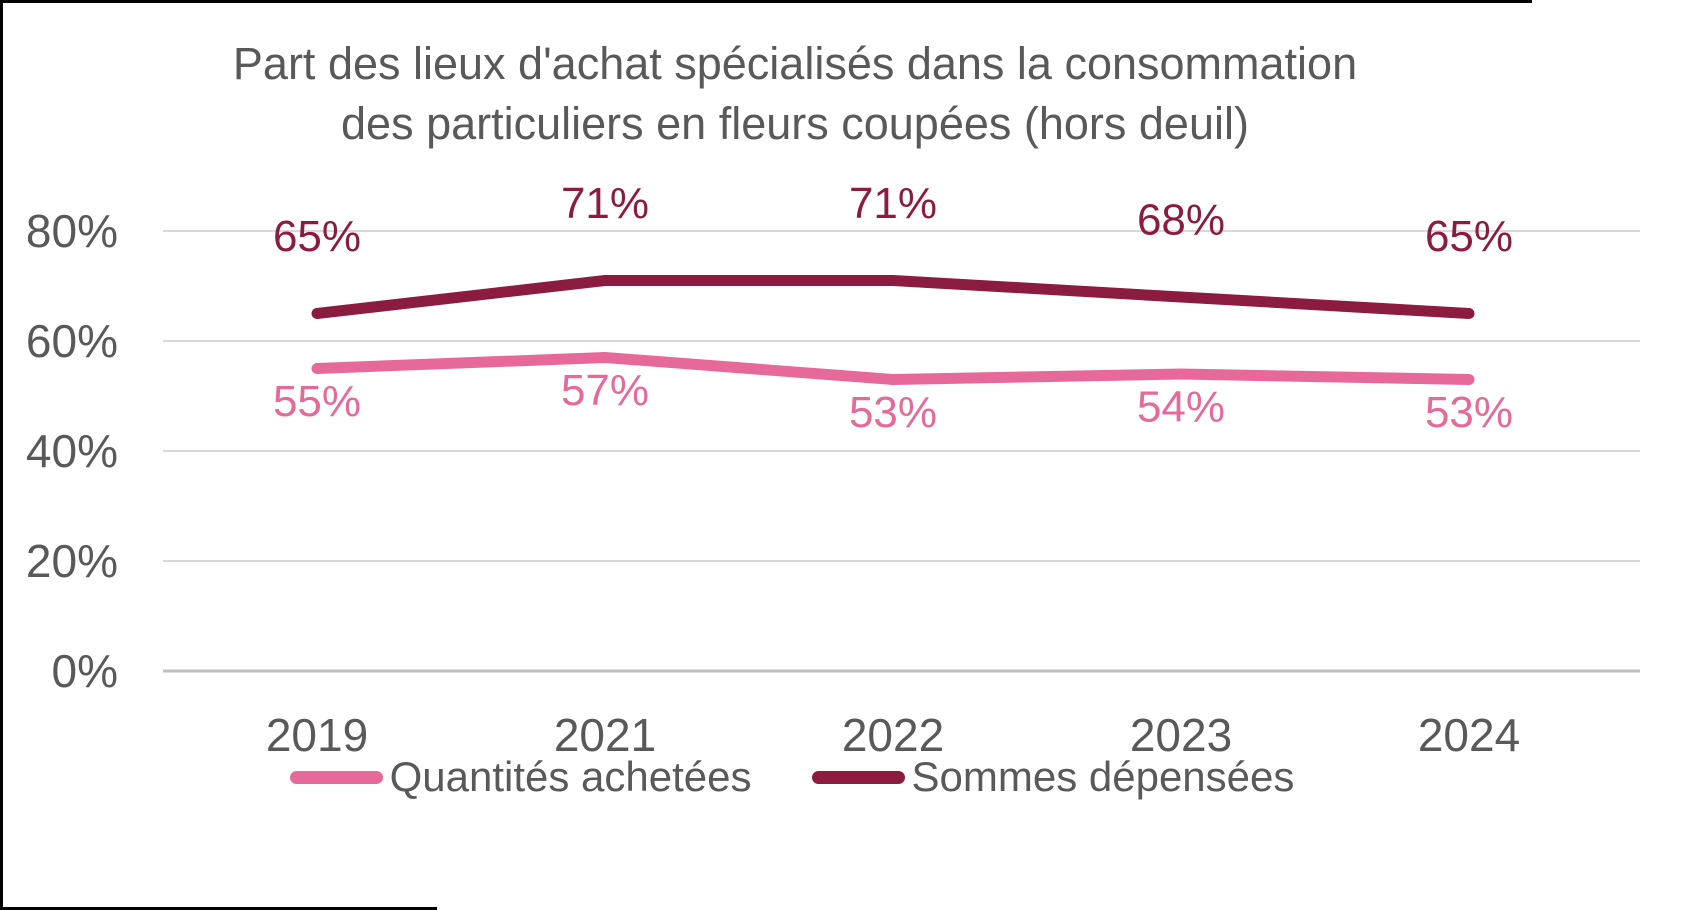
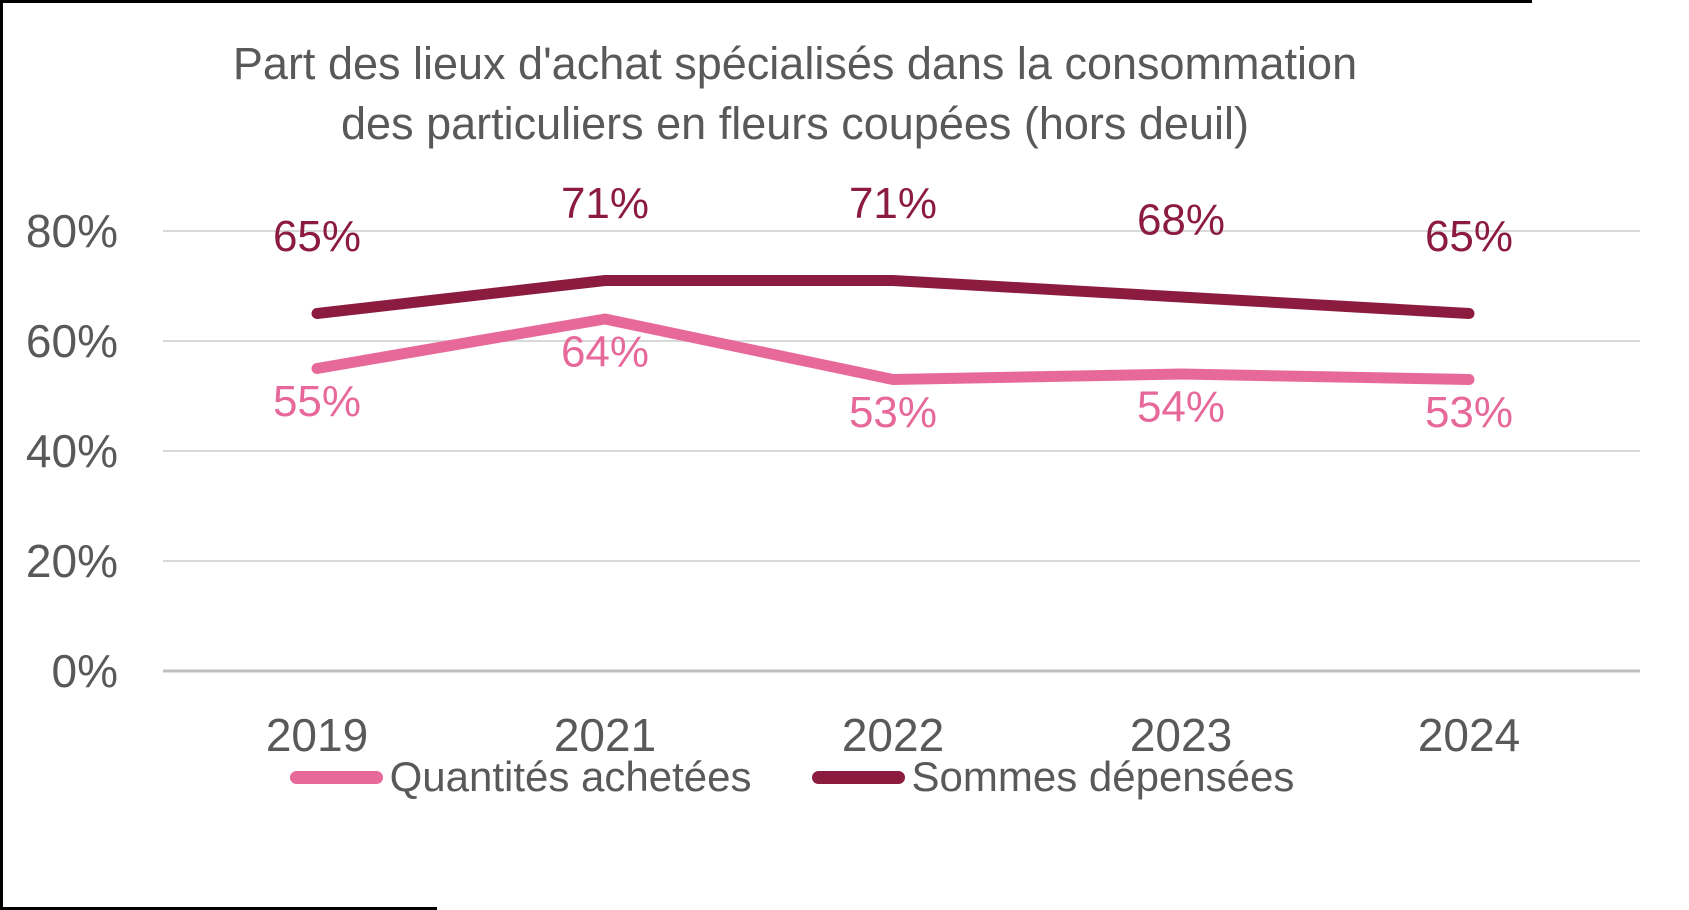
Quantités achetées/2021: 57% -> 64%
